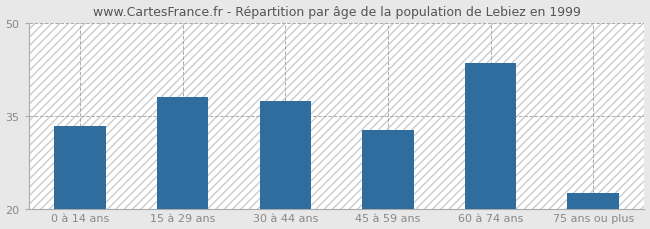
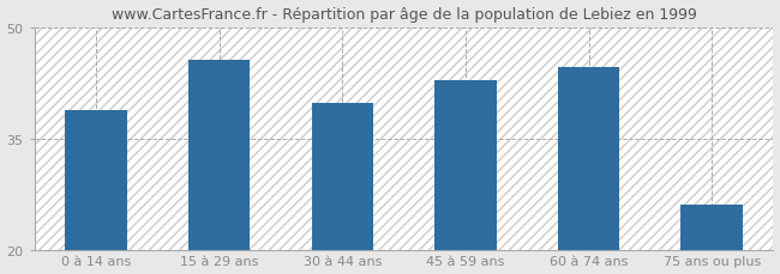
0 à 14 ans: 33.3 -> 38.8
15 à 29 ans: 38.0 -> 45.6
30 à 44 ans: 37.3 -> 39.8
45 à 59 ans: 32.7 -> 42.8
60 à 74 ans: 43.5 -> 44.6
75 ans ou plus: 22.5 -> 26.0
